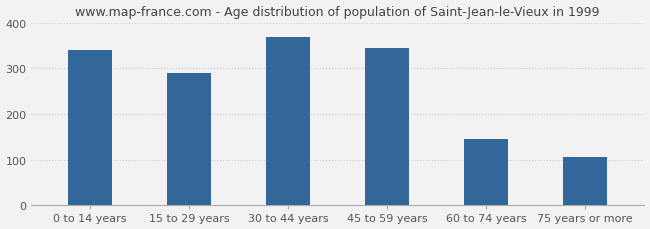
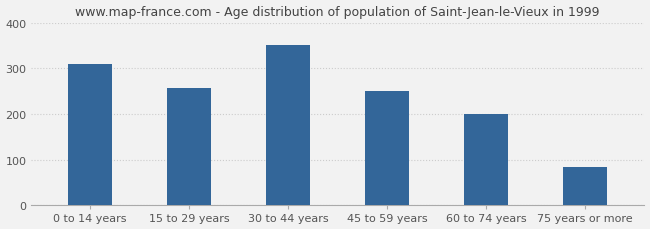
0 to 14 years: 340 -> 310
15 to 29 years: 290 -> 258
30 to 44 years: 370 -> 352
45 to 59 years: 345 -> 250
60 to 74 years: 145 -> 199
75 years or more: 105 -> 83
